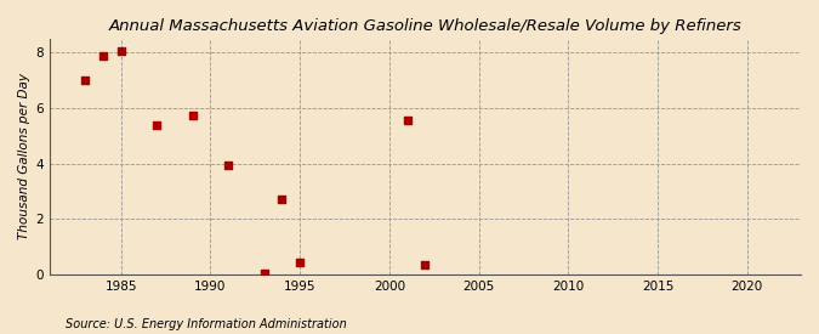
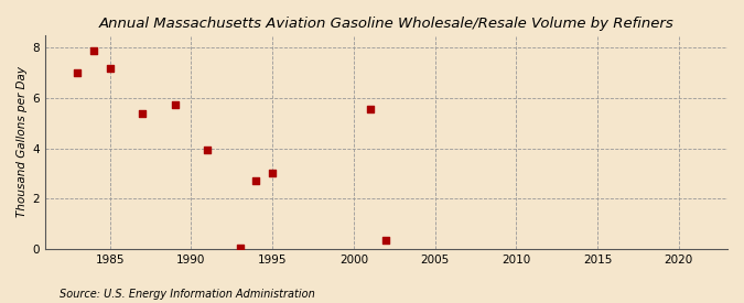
1985: 8.05 -> 7.20
1995: 0.45 -> 3.00
